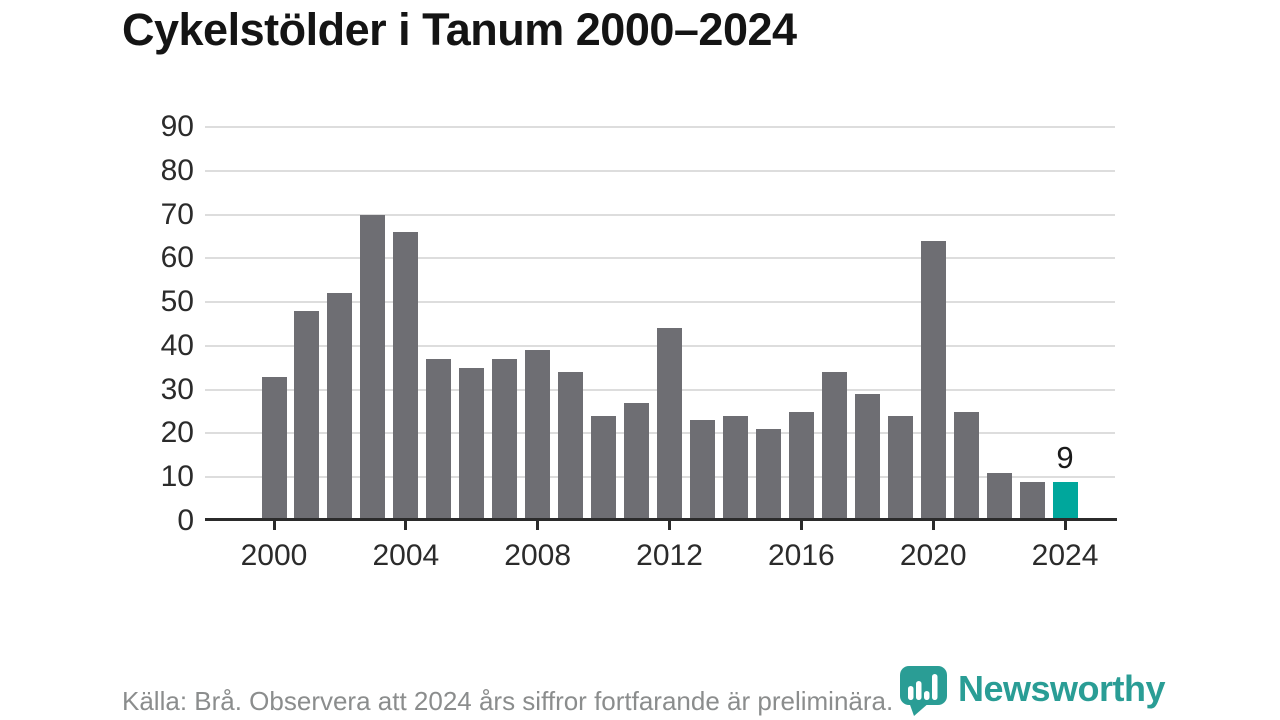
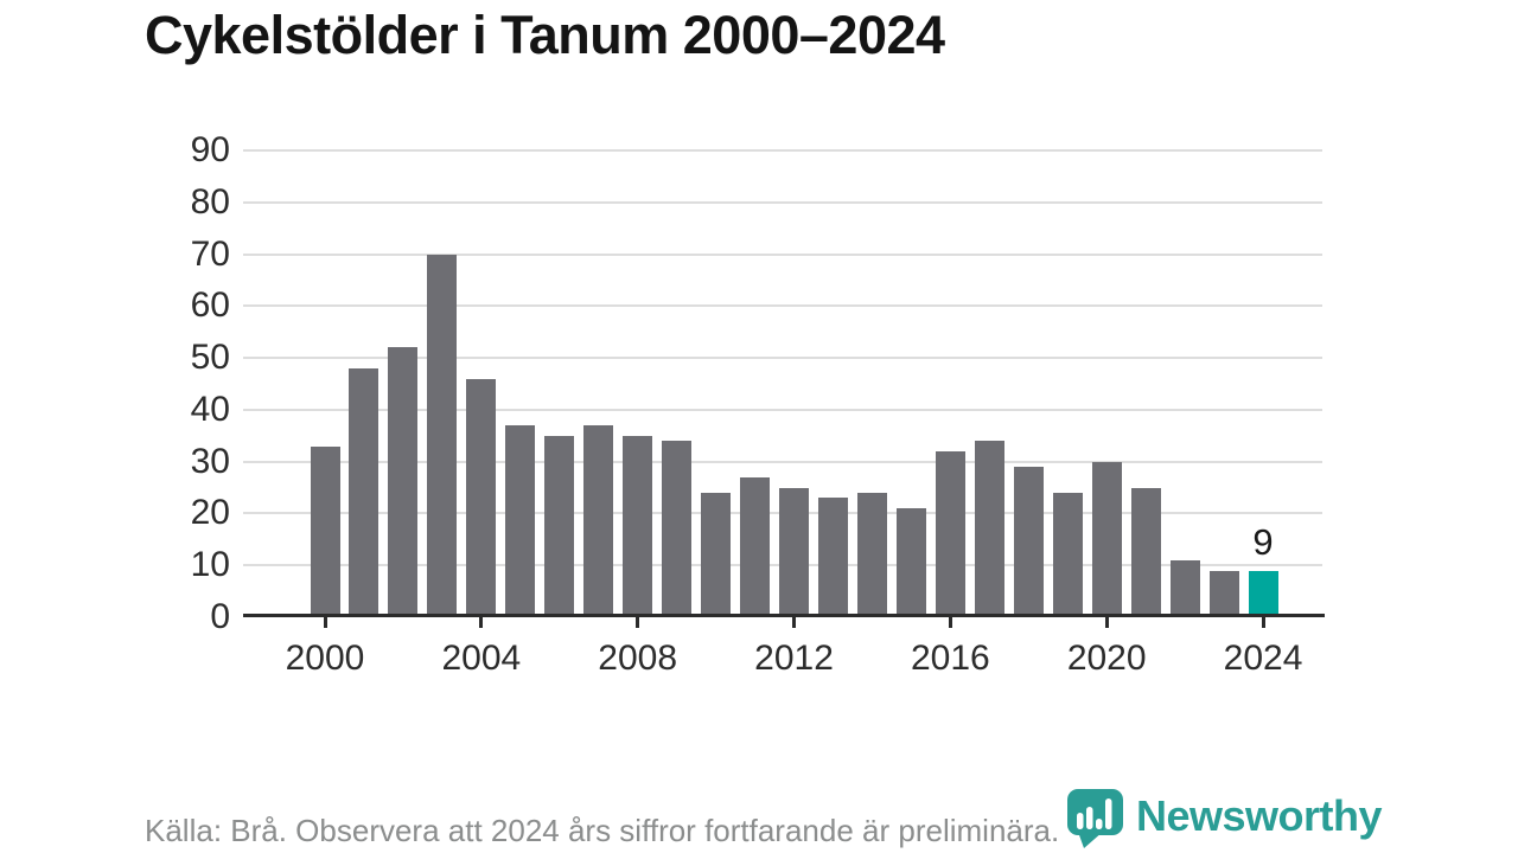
2004: 66 -> 46
2008: 39 -> 35
2012: 44 -> 25
2016: 25 -> 32
2020: 64 -> 30
